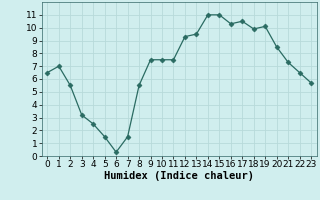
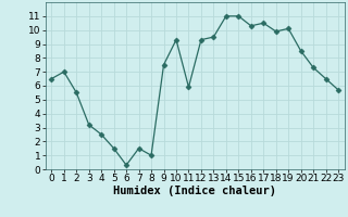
8: 5.5 -> 1.0
10: 7.5 -> 9.3
11: 7.5 -> 5.9
